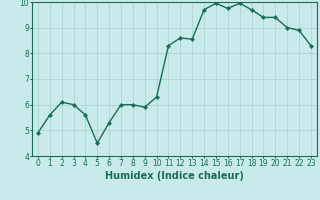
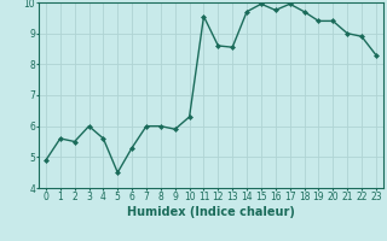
2: 6.10 -> 5.50
11: 8.30 -> 9.55
